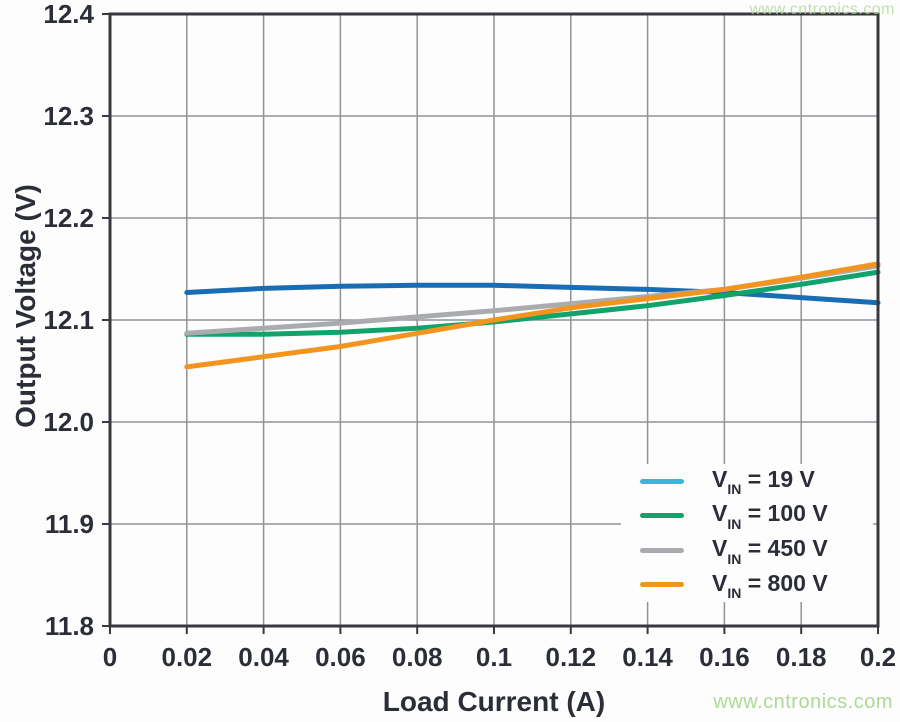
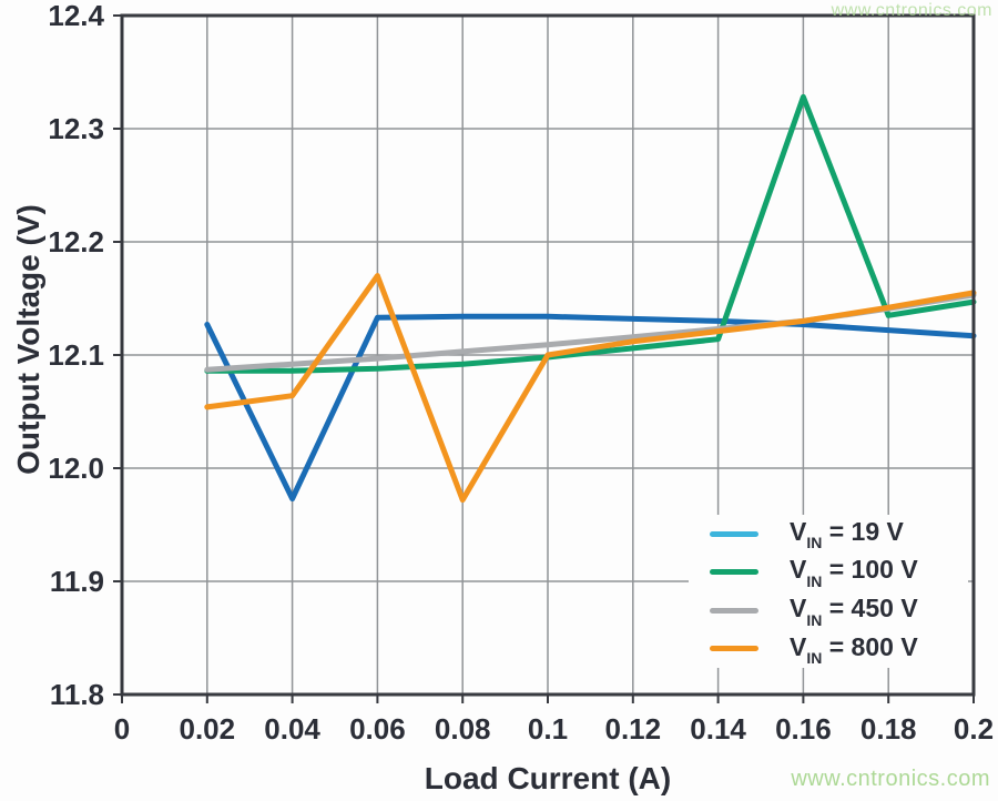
VIN = 19 V/0.04: 12.131 -> 11.973
VIN = 800 V/0.06: 12.074 -> 12.170
VIN = 800 V/0.08: 12.087 -> 11.972
VIN = 100 V/0.16: 12.124 -> 12.328
